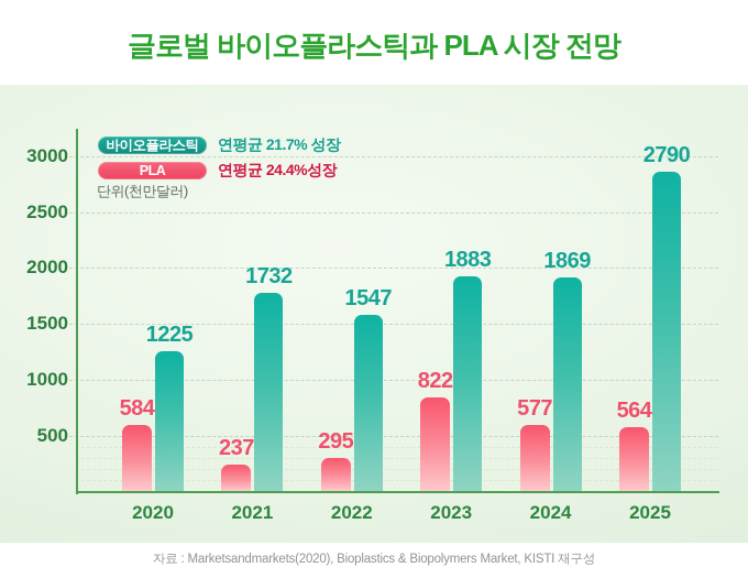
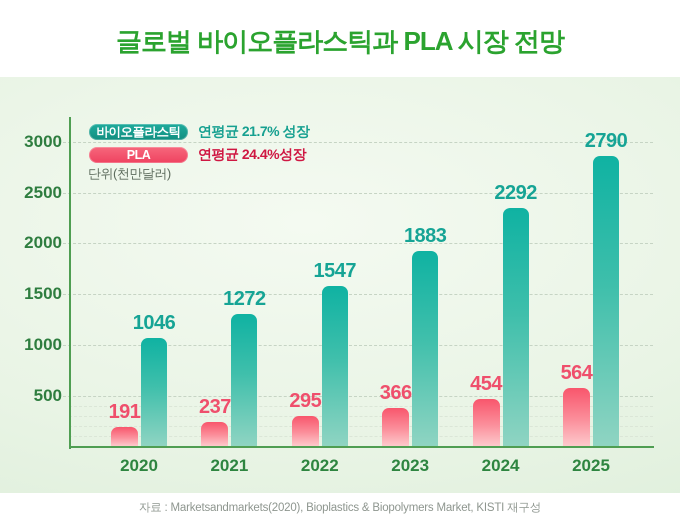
PLA/2020: 584 -> 191
바이오플라스틱/2020: 1225 -> 1046
바이오플라스틱/2021: 1732 -> 1272
PLA/2023: 822 -> 366
PLA/2024: 577 -> 454
바이오플라스틱/2024: 1869 -> 2292
